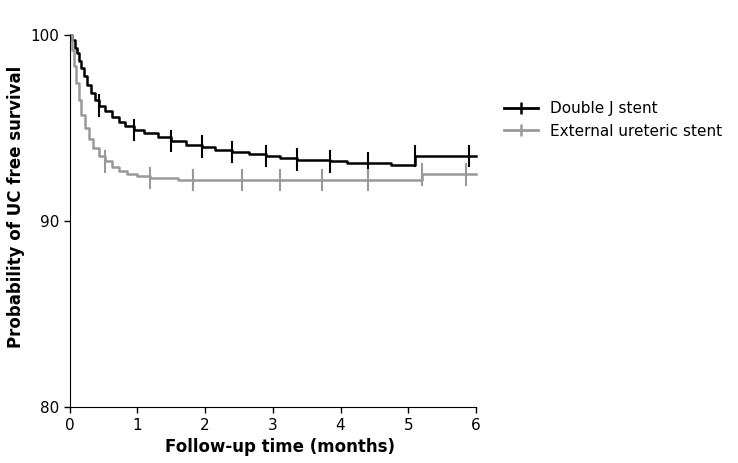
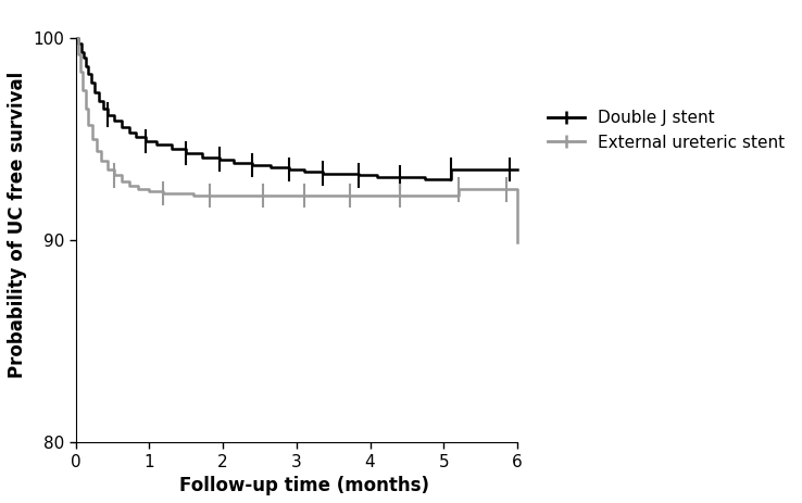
External ureteric stent/6: 92.5 -> 89.9
